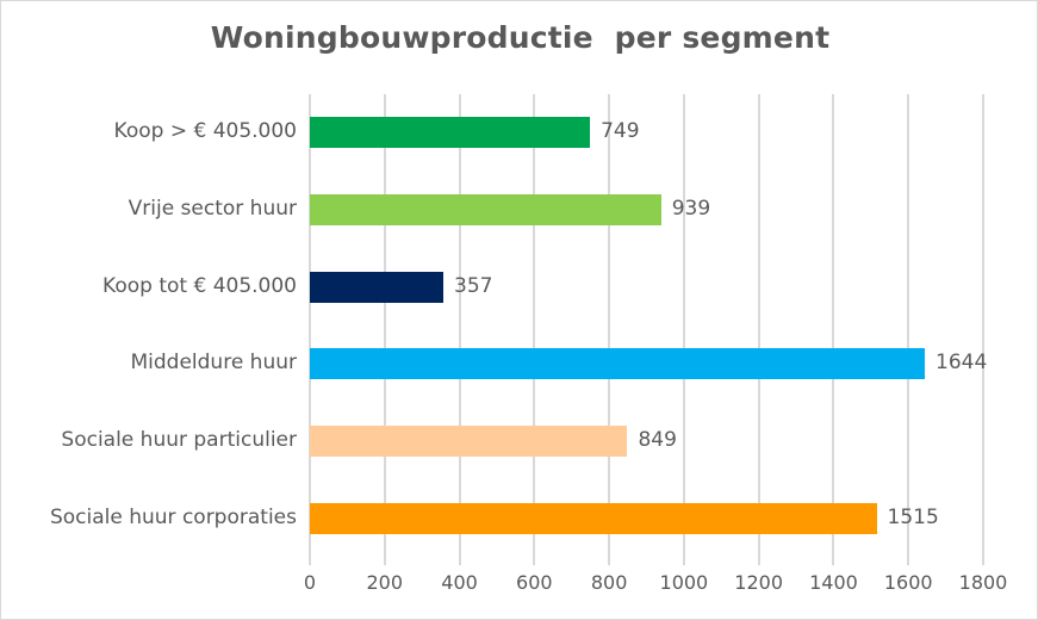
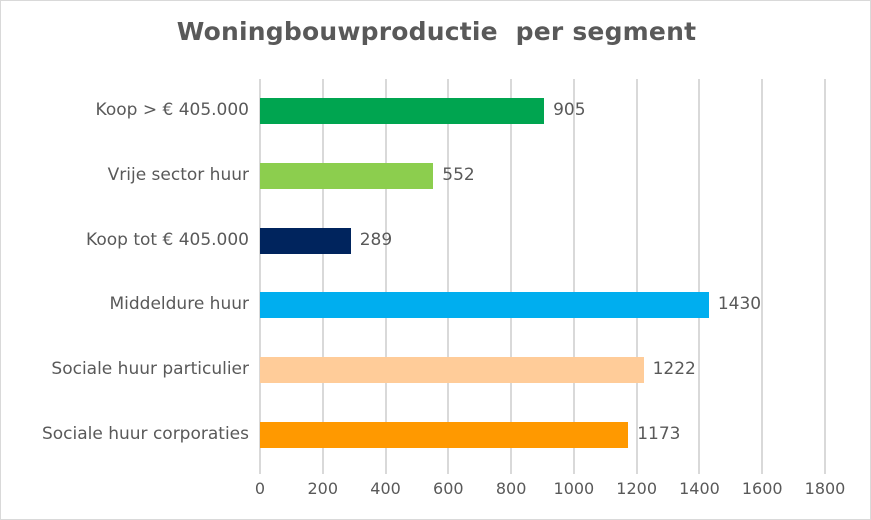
Koop > € 405.000: 749 -> 905
Vrije sector huur: 939 -> 552
Koop tot € 405.000: 357 -> 289
Middeldure huur: 1644 -> 1430
Sociale huur particulier: 849 -> 1222
Sociale huur corporaties: 1515 -> 1173
